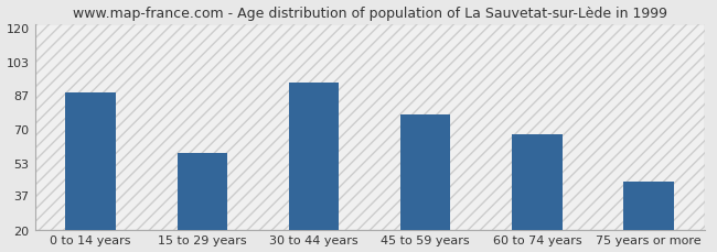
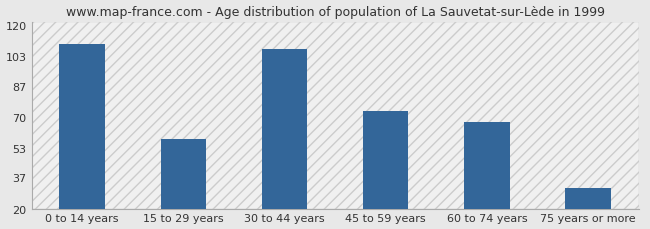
0 to 14 years: 88 -> 110
30 to 44 years: 93 -> 107
45 to 59 years: 77 -> 73
75 years or more: 44 -> 31
